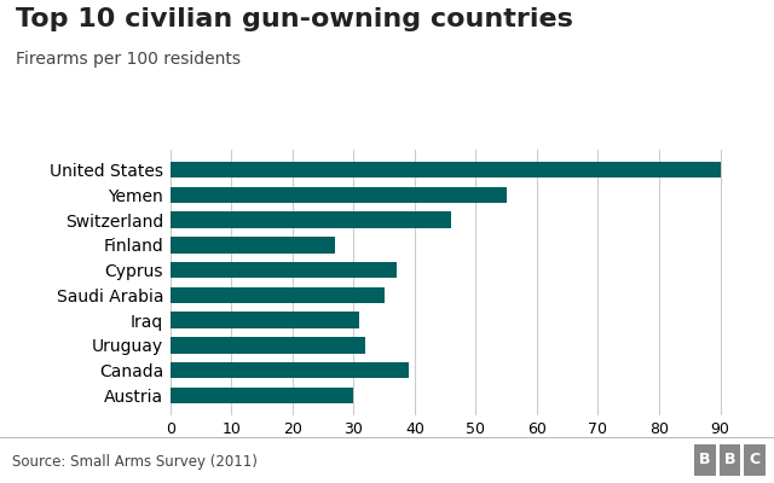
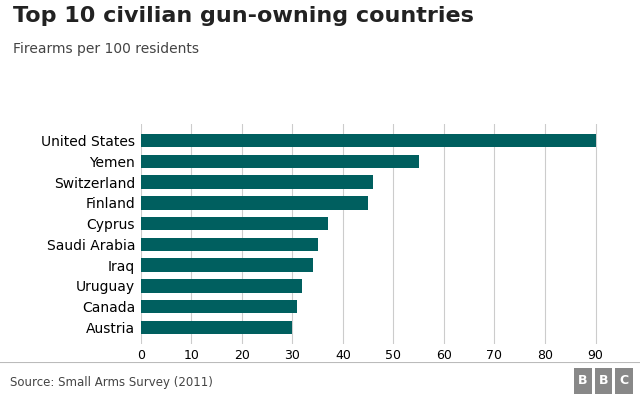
Finland: 27 -> 45
Iraq: 31 -> 34
Canada: 39 -> 31
